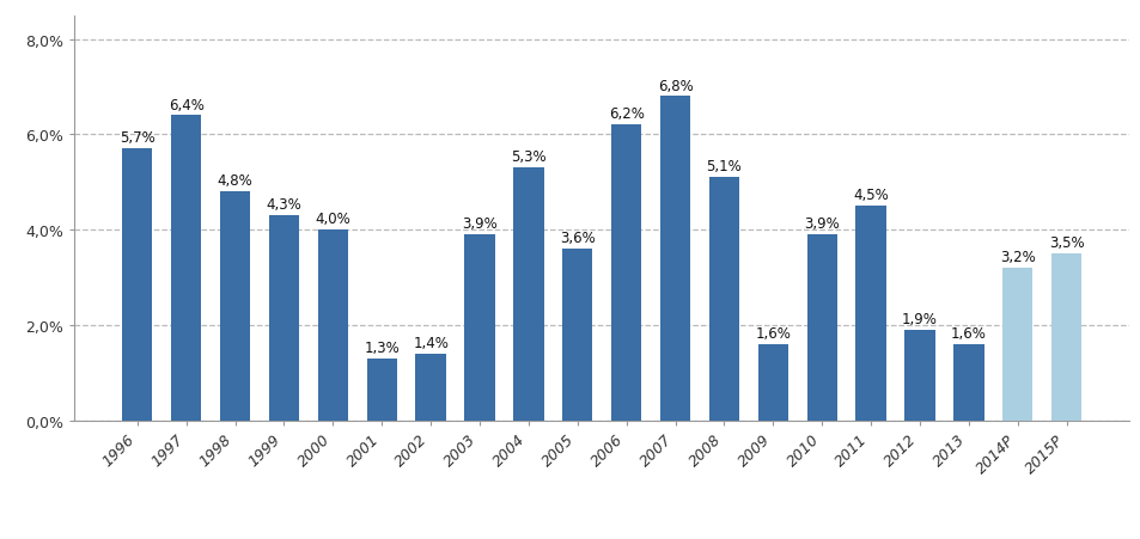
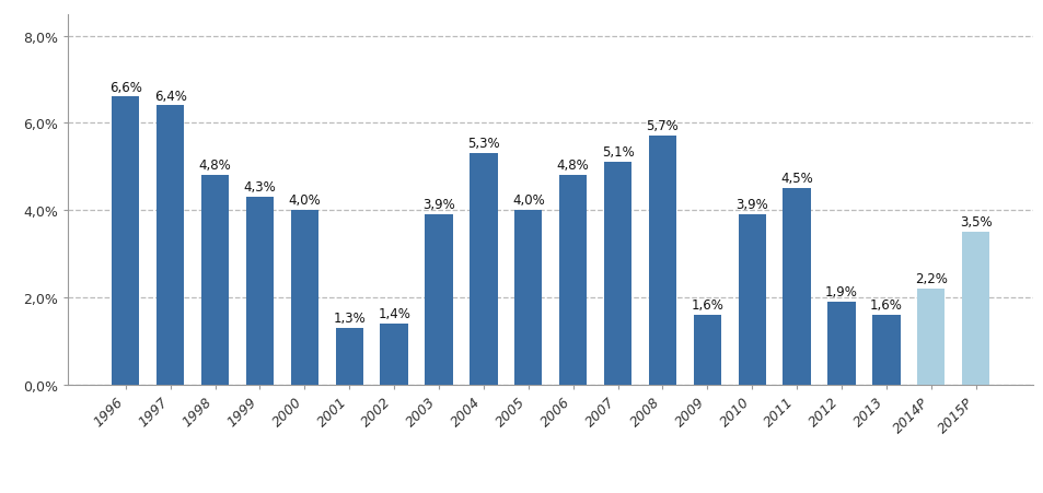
1996: 5,7% -> 6,6%
2005: 3,6% -> 4,0%
2006: 6,2% -> 4,8%
2007: 6,8% -> 5,1%
2008: 5,1% -> 5,7%
2014P: 3,2% -> 2,2%
